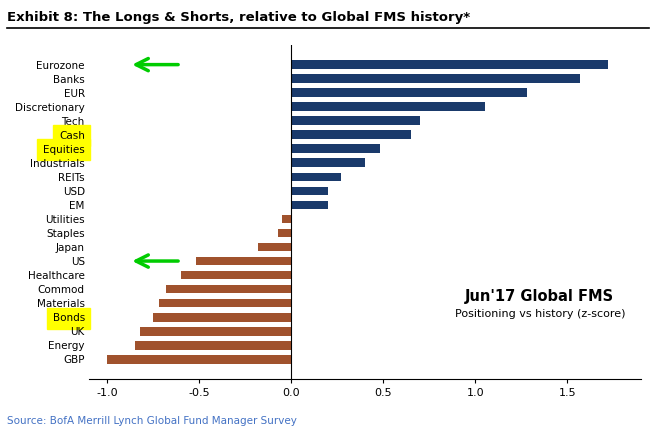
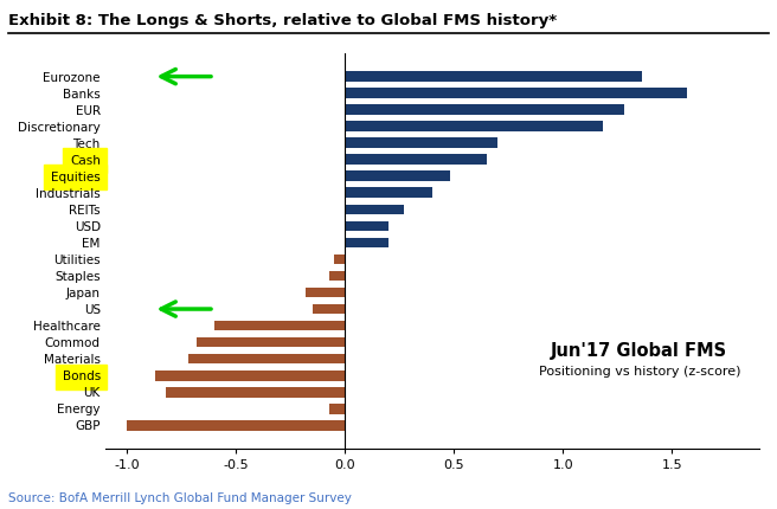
Eurozone: 1.72 -> 1.36
Discretionary: 1.05 -> 1.18
US: -0.52 -> -0.15
Bonds: -0.75 -> -0.87
Energy: -0.85 -> -0.07
